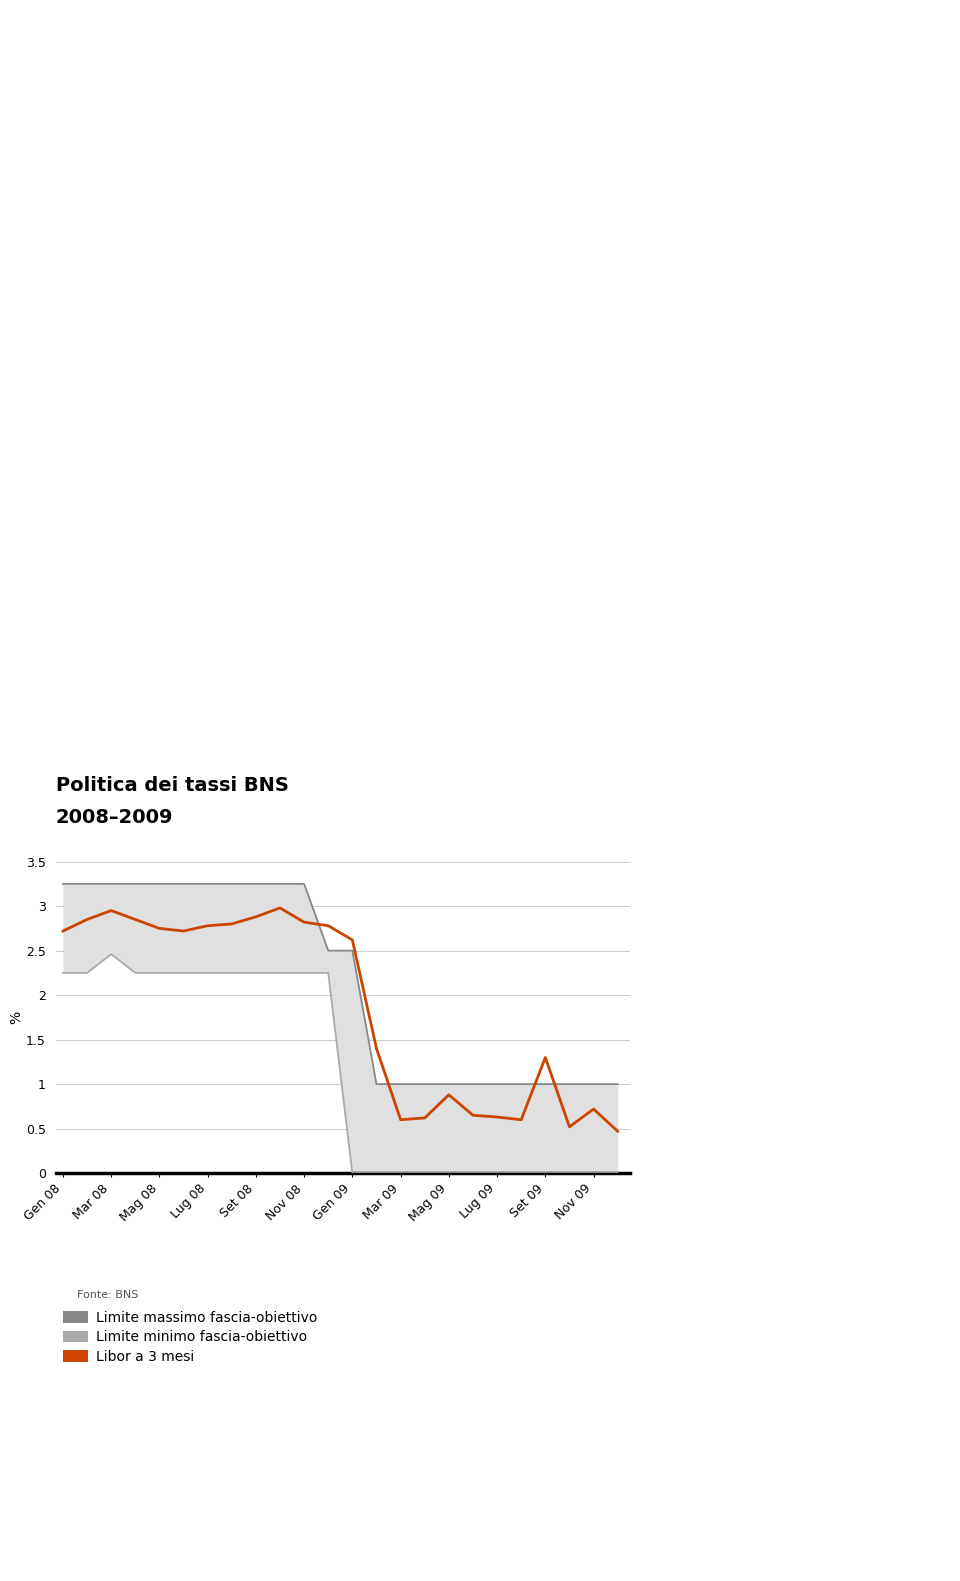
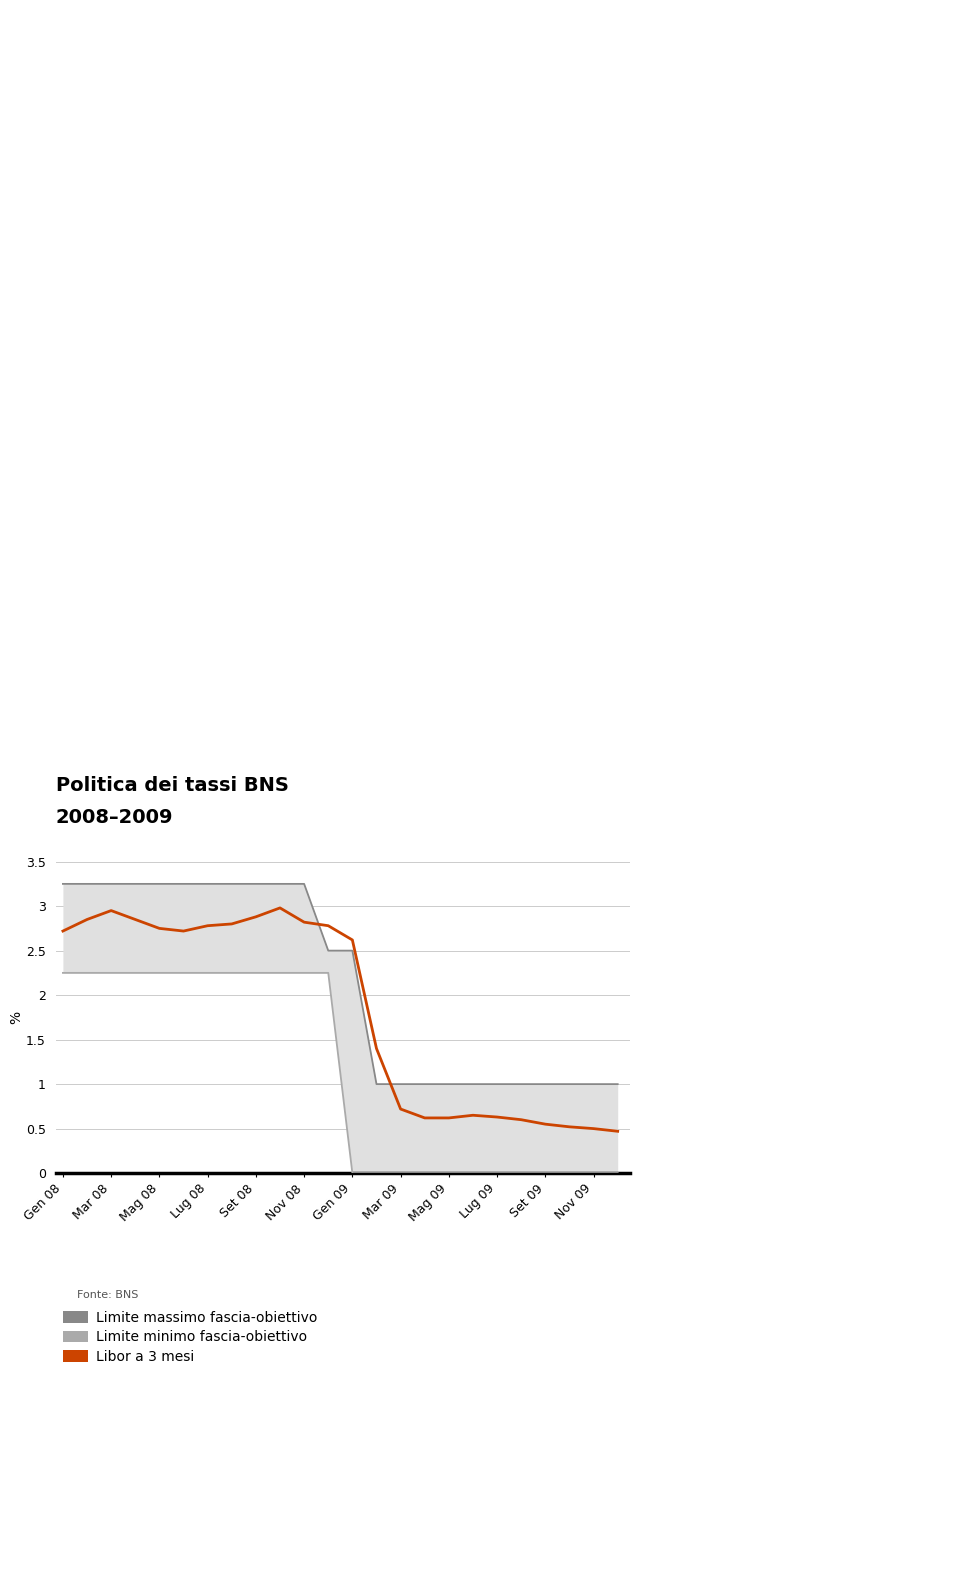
Limite minimo fascia-obiettivo/Mar 08: 2.46 -> 2.25
Libor a 3 mesi/Mar 09: 0.60 -> 0.72
Libor a 3 mesi/Mag 09: 0.88 -> 0.62
Libor a 3 mesi/Set 09: 1.30 -> 0.55
Libor a 3 mesi/Nov 09: 0.72 -> 0.50
